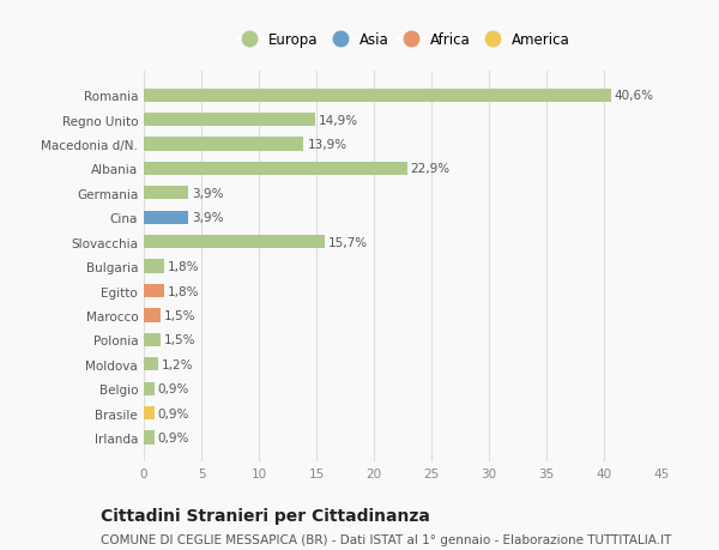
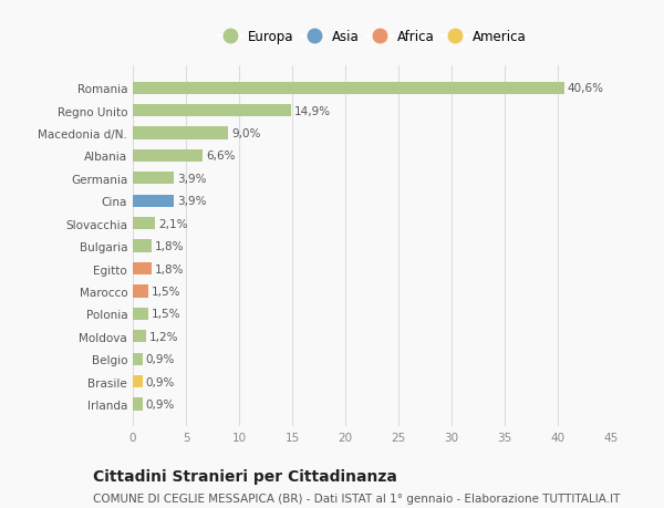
Macedonia d/N.: 13,9% -> 9,0%
Albania: 22,9% -> 6,6%
Slovacchia: 15,7% -> 2,1%
